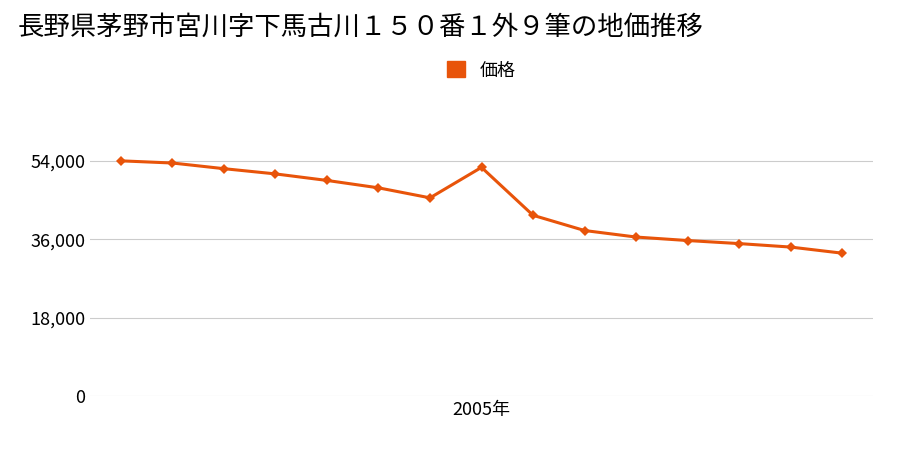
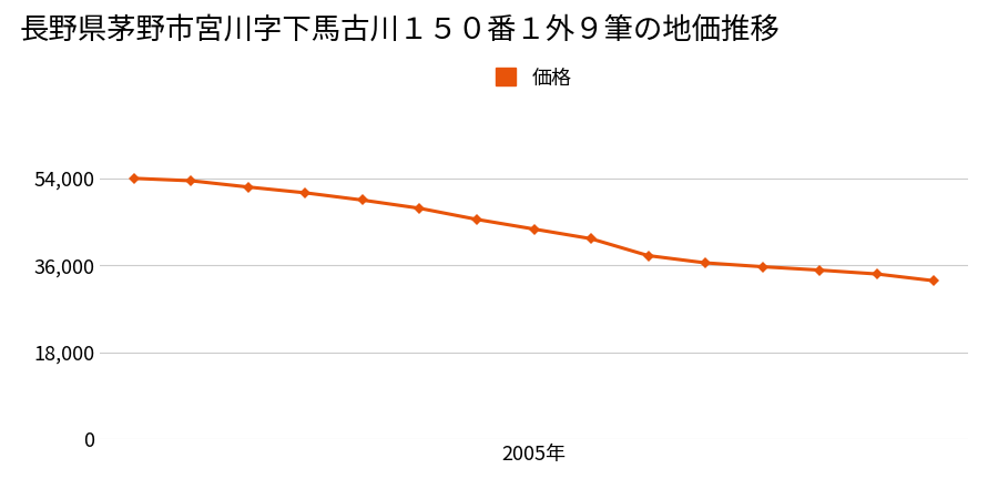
2005年: 52,500 -> 43,500
